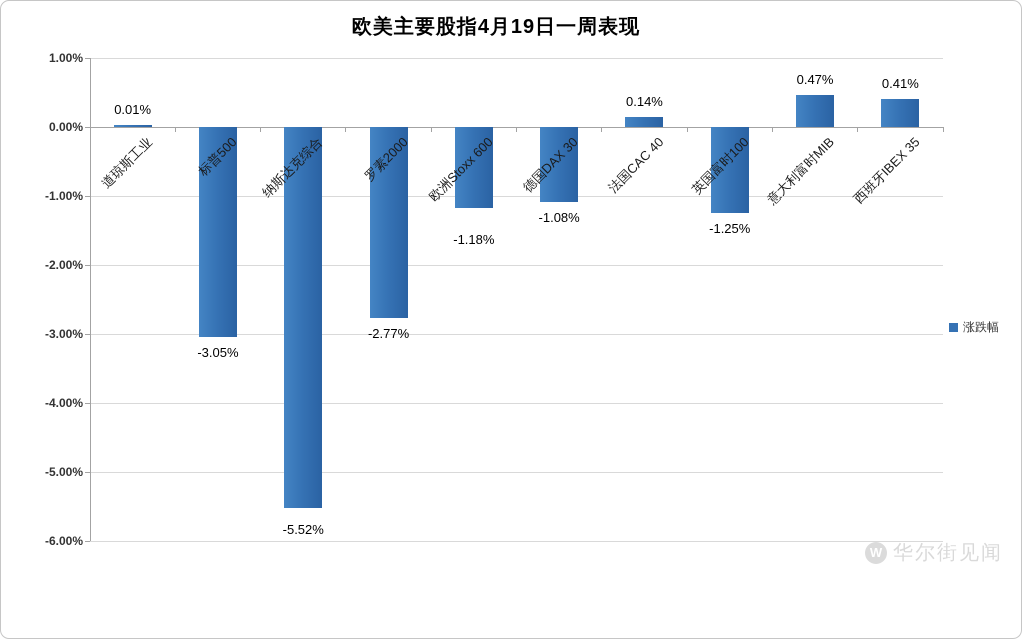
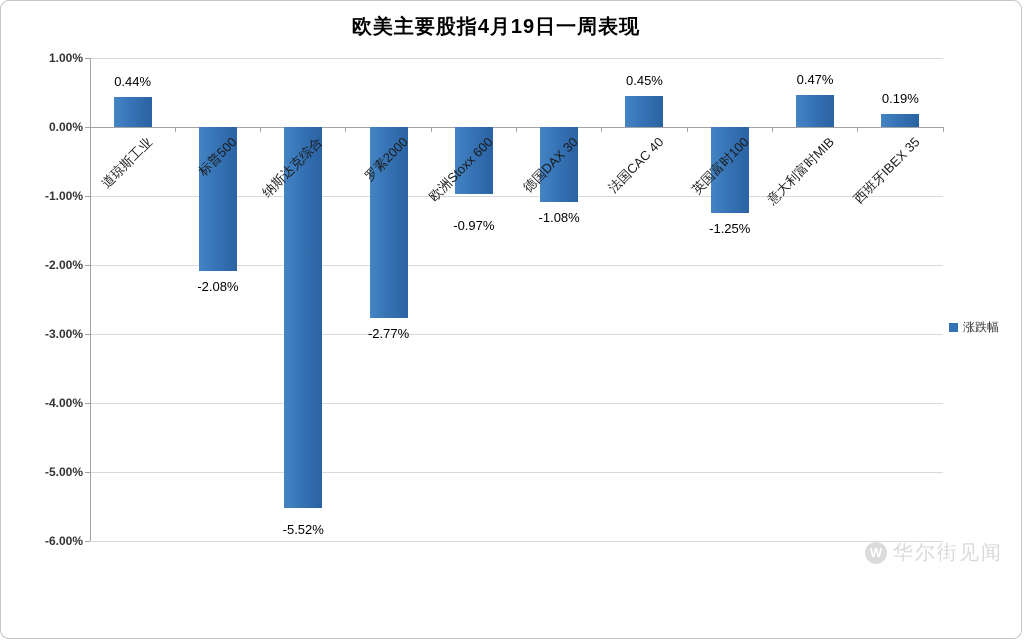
道琼斯工业: 0.01% -> 0.44%
标普500: -3.05% -> -2.08%
欧洲Stoxx 600: -1.18% -> -0.97%
法国CAC 40: 0.14% -> 0.45%
西班牙IBEX 35: 0.41% -> 0.19%
